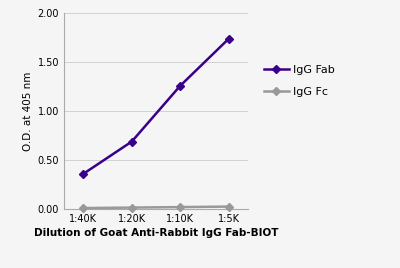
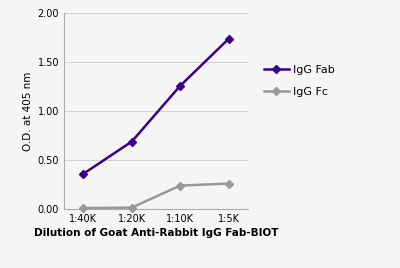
IgG Fc/1:10K: 0.02 -> 0.24
IgG Fc/1:5K: 0.03 -> 0.26
